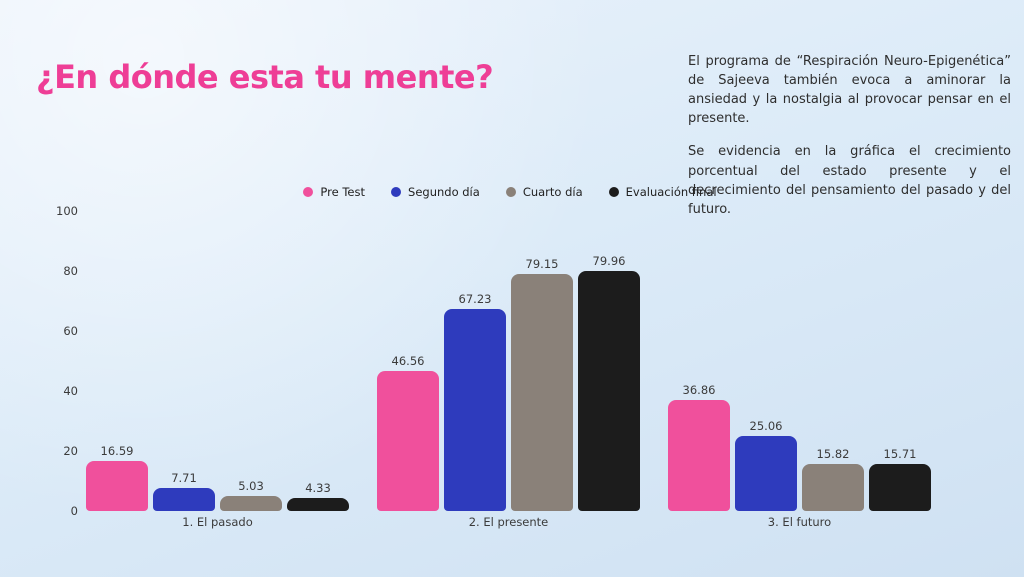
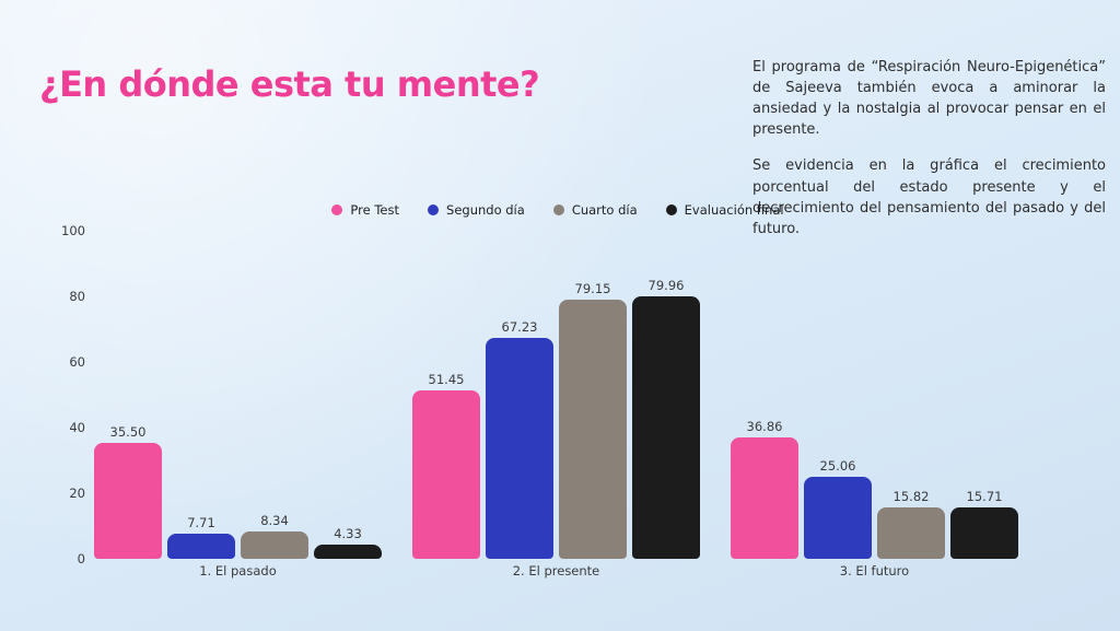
Pre Test/1. El pasado: 16.59 -> 35.50
Cuarto día/1. El pasado: 5.03 -> 8.34
Pre Test/2. El presente: 46.56 -> 51.45
